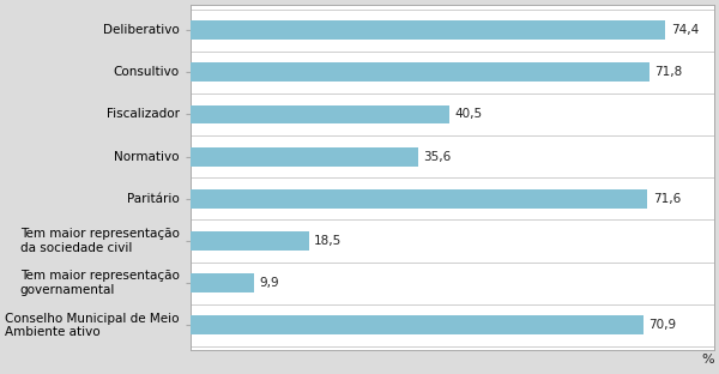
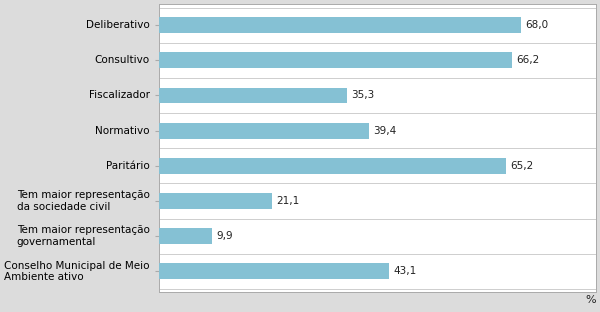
Deliberativo: 74,4 -> 68,0
Consultivo: 71,8 -> 66,2
Fiscalizador: 40,5 -> 35,3
Normativo: 35,6 -> 39,4
Paritário: 71,6 -> 65,2
Tem maior representação da sociedade civil: 18,5 -> 21,1
Conselho Municipal de Meio Ambiente ativo: 70,9 -> 43,1
